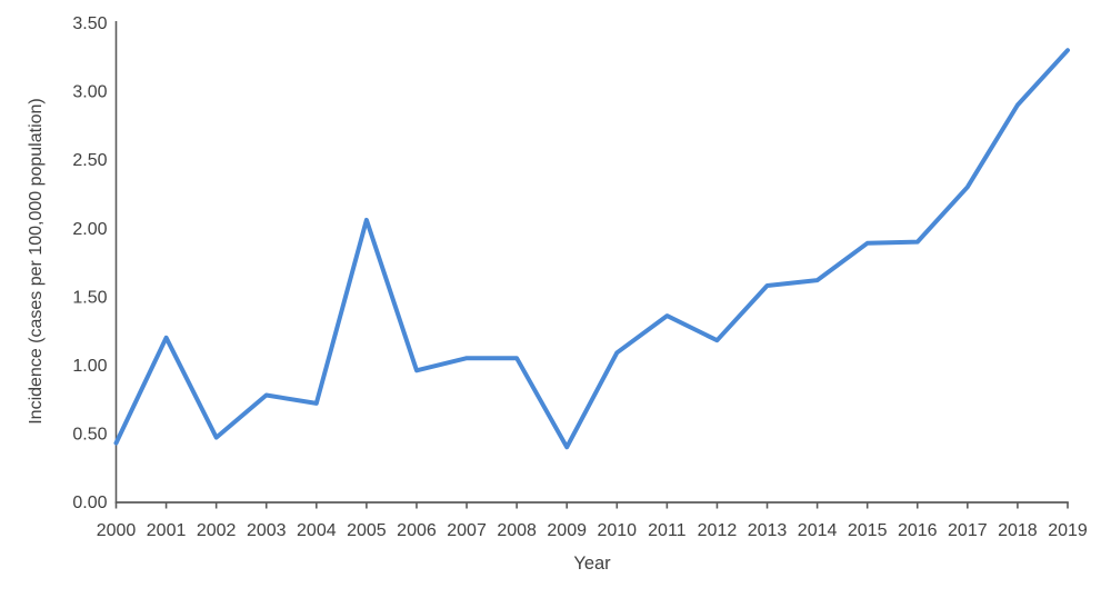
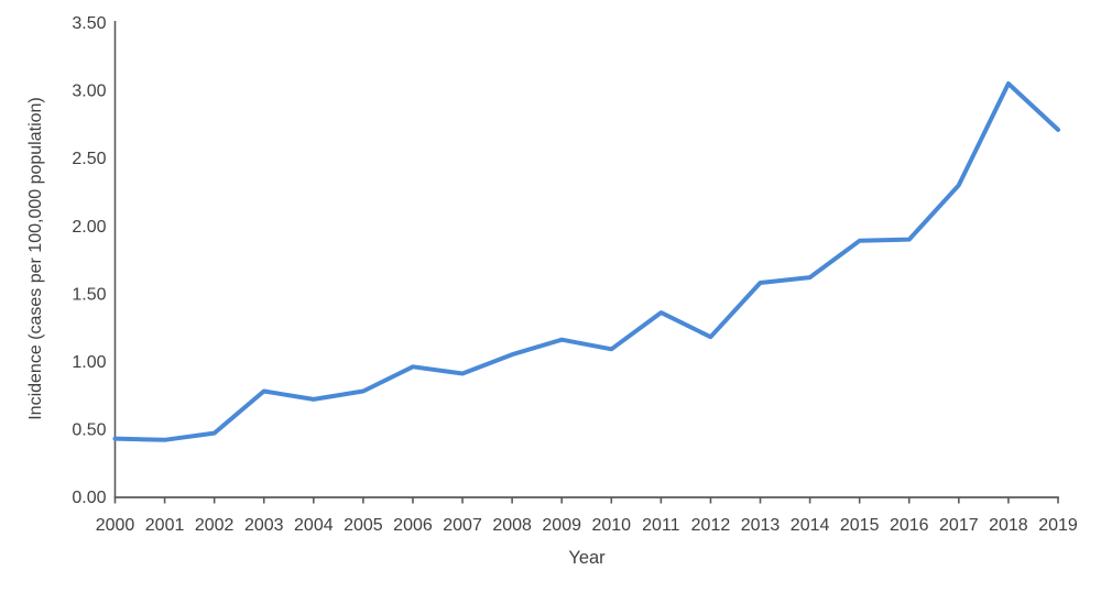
2001: 1.20 -> 0.42
2005: 2.06 -> 0.78
2007: 1.05 -> 0.91
2009: 0.40 -> 1.16
2018: 2.90 -> 3.05
2019: 3.30 -> 2.71
